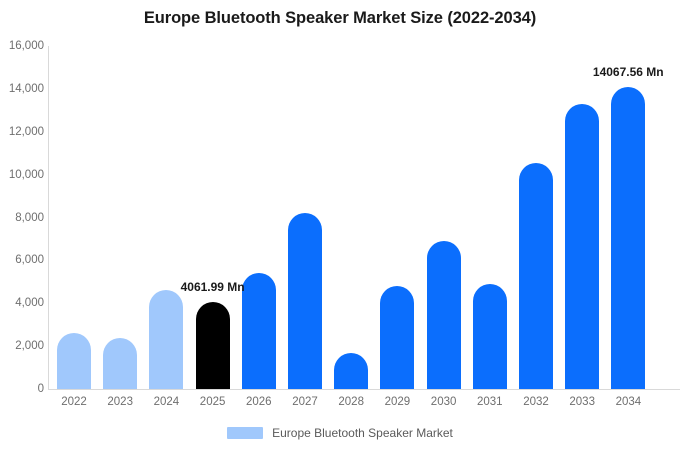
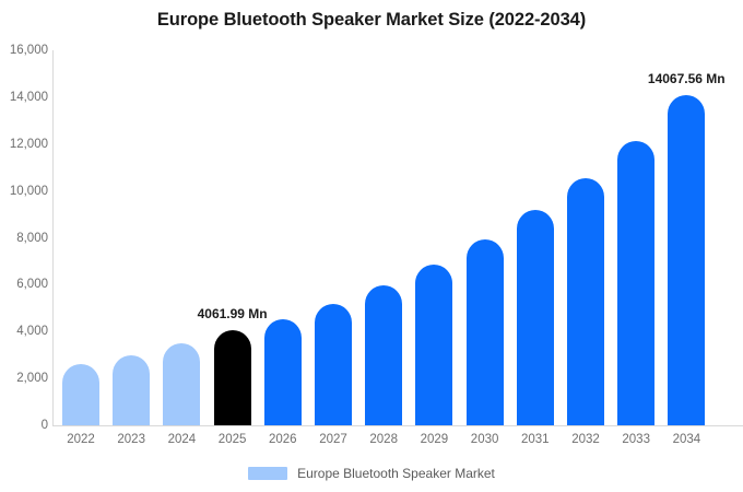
2023: 2400 -> 3000
2024: 4600 -> 3500
2026: 5400 -> 4500
2027: 8200 -> 5200
2028: 1700 -> 6000
2029: 4800 -> 6900
2030: 6900 -> 7900
2031: 4900 -> 9200
2033: 13300 -> 12200
